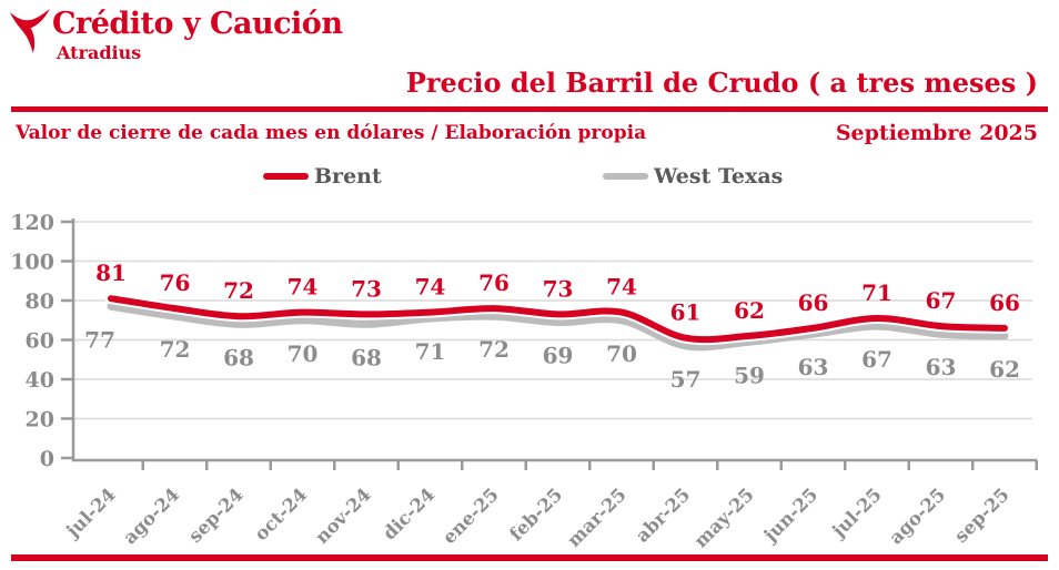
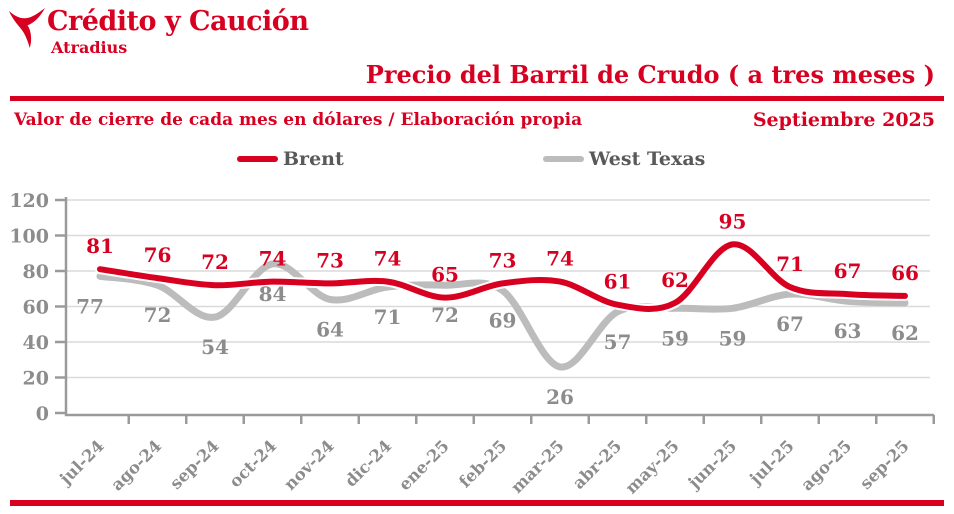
West Texas/sep-24: 68 -> 54
West Texas/oct-24: 70 -> 84
West Texas/nov-24: 68 -> 64
Brent/ene-25: 76 -> 65
West Texas/mar-25: 70 -> 26
Brent/jun-25: 66 -> 95
West Texas/jun-25: 63 -> 59
